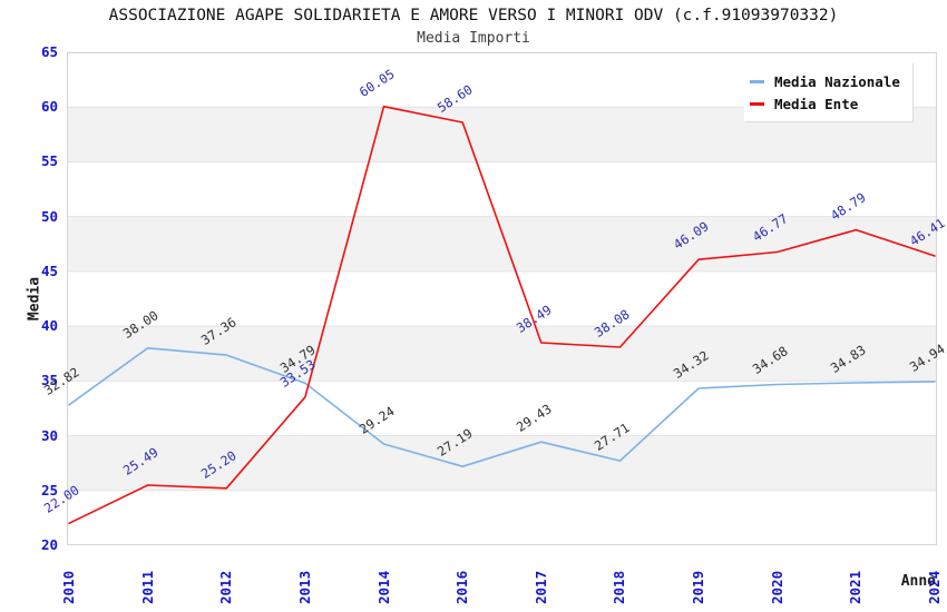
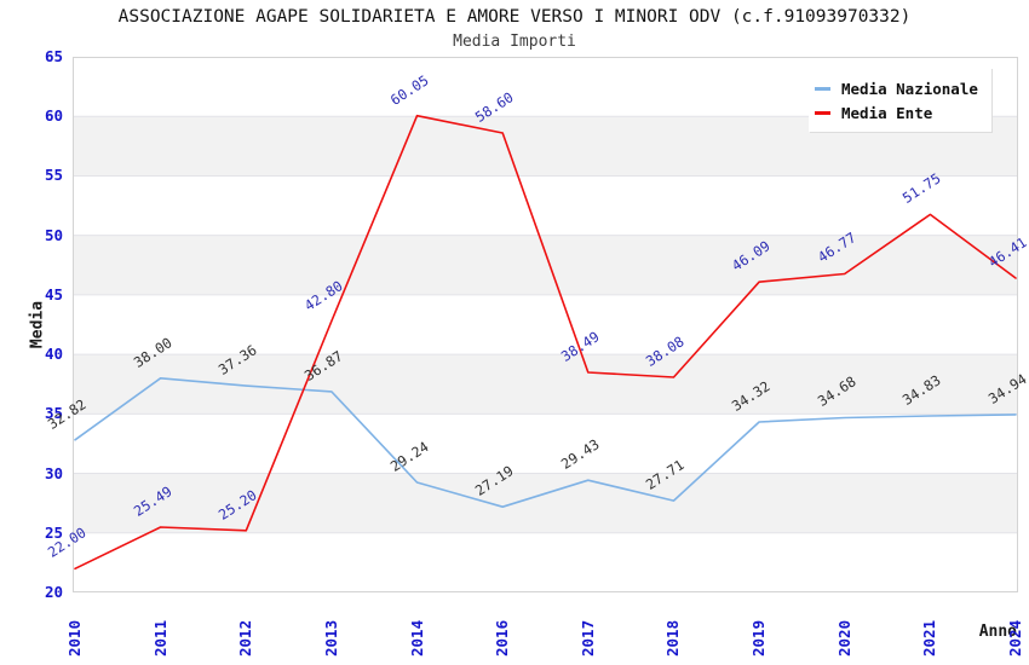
Media Nazionale/2013: 34.79 -> 36.87
Media Ente/2013: 33.53 -> 42.80
Media Ente/2021: 48.79 -> 51.75
